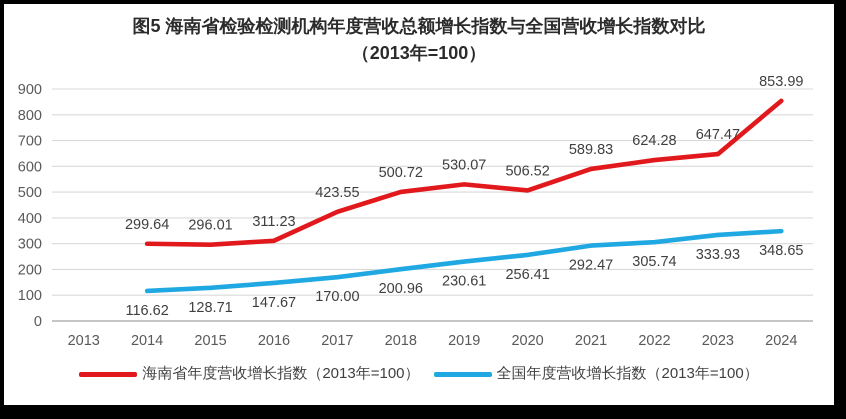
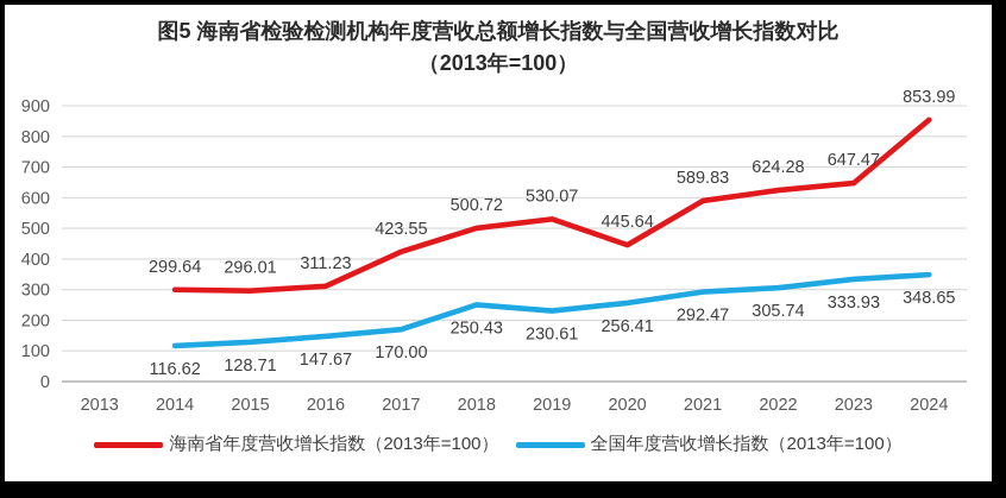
全国年度营收增长指数（2013年=100）/2018: 200.96 -> 250.43
海南省年度营收增长指数（2013年=100）/2020: 506.52 -> 445.64
